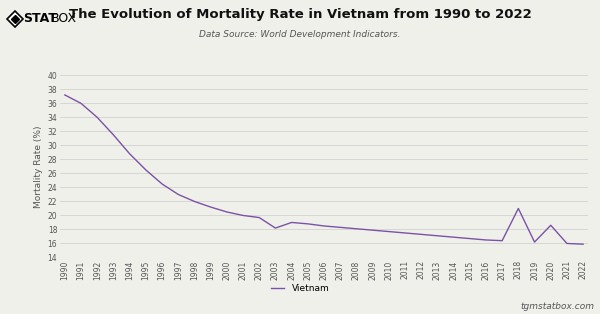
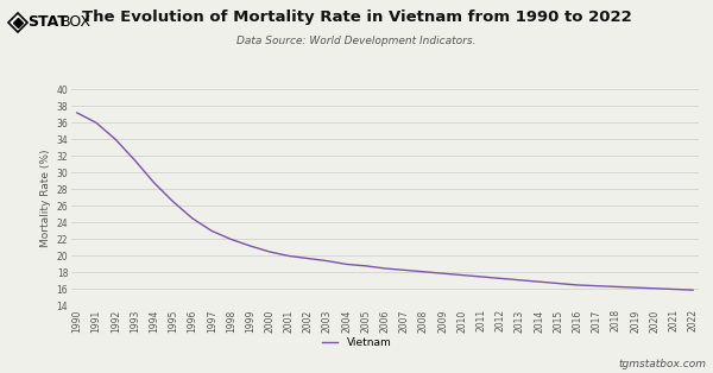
2003: 18.2 -> 19.4
2018: 21.0 -> 16.3
2020: 18.6 -> 16.1
